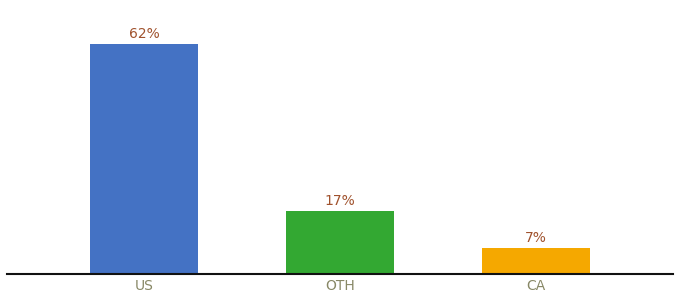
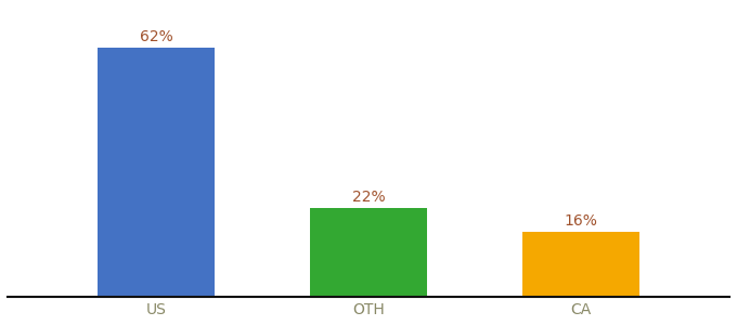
OTH: 17% -> 22%
CA: 7% -> 16%
